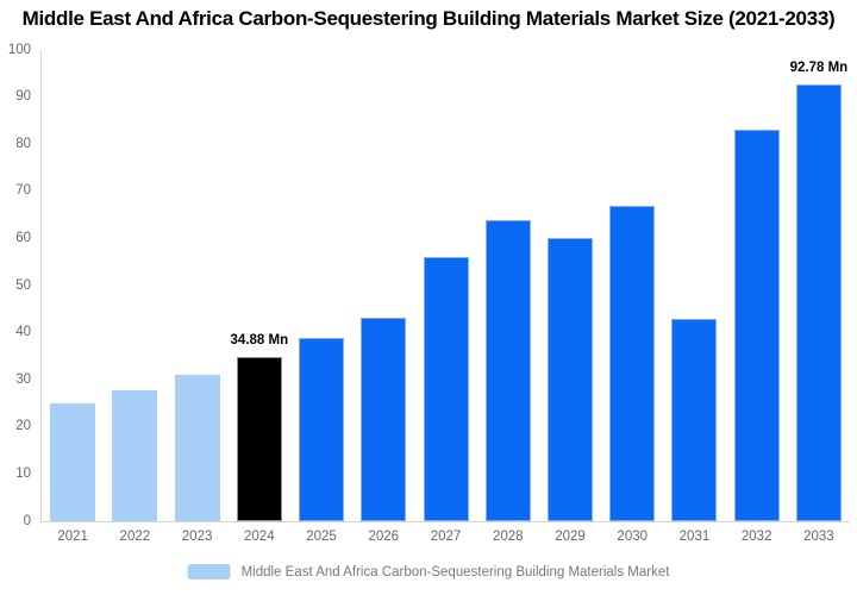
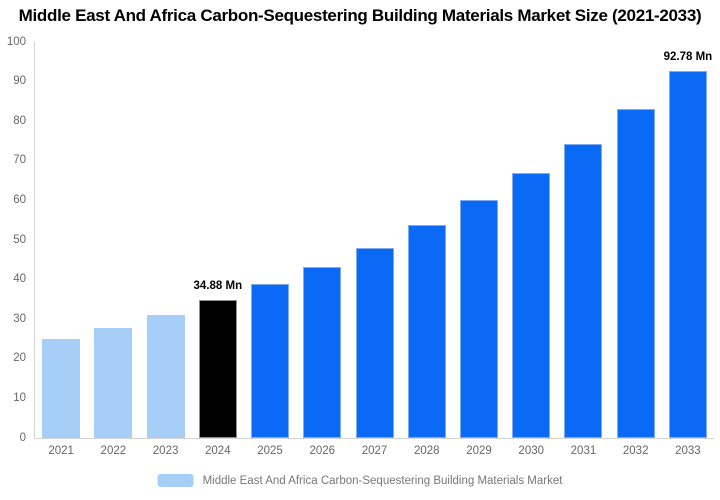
2027: 56 -> 48
2028: 64 -> 54
2031: 43 -> 74
